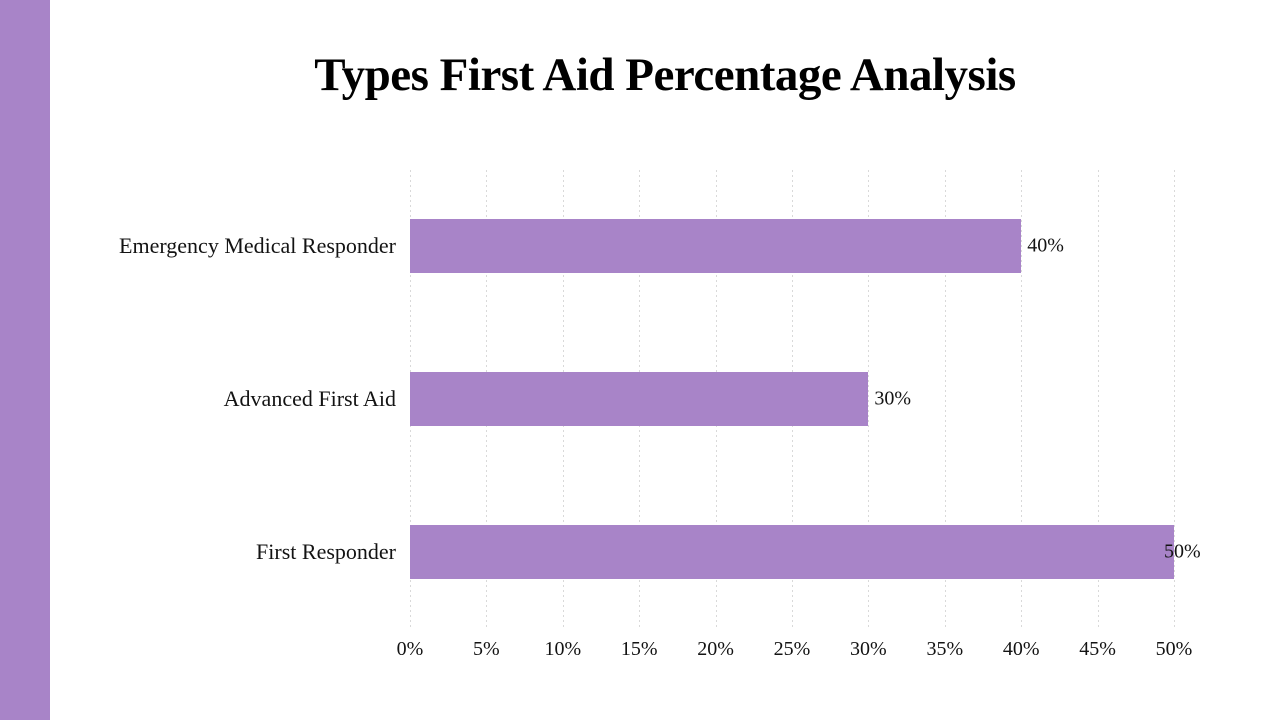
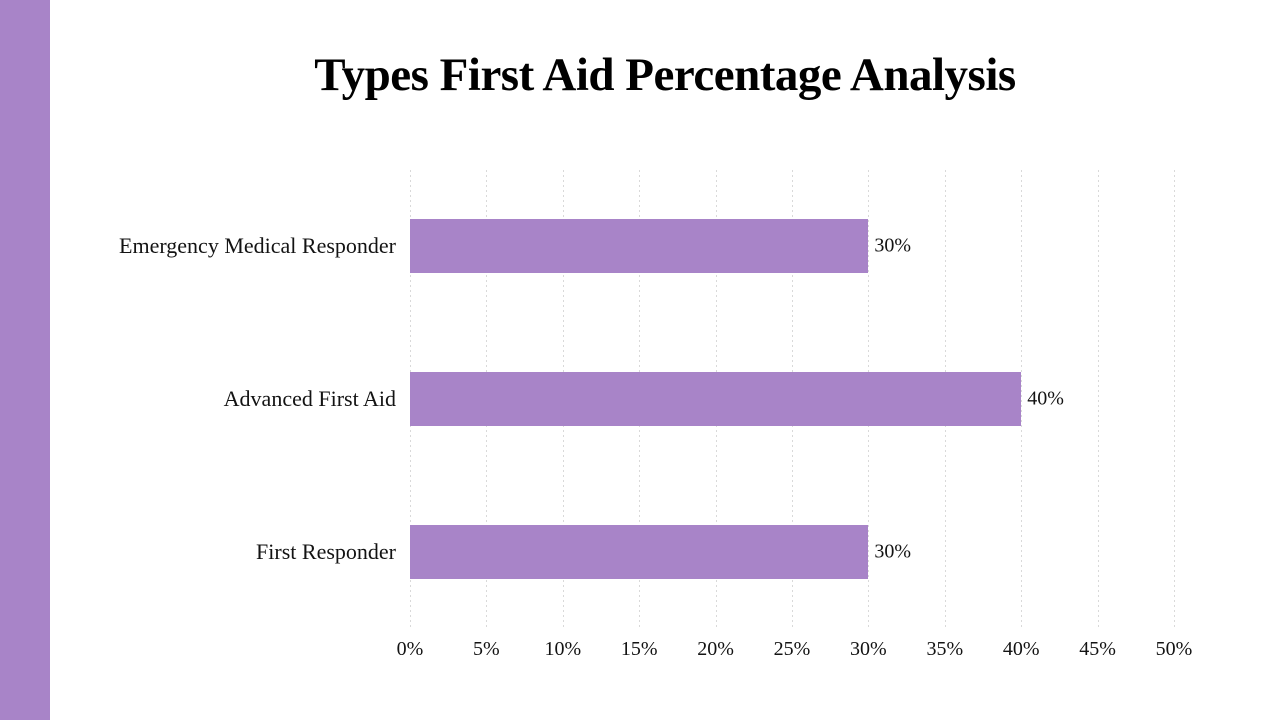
Emergency Medical Responder: 40% -> 30%
Advanced First Aid: 30% -> 40%
First Responder: 50% -> 30%
